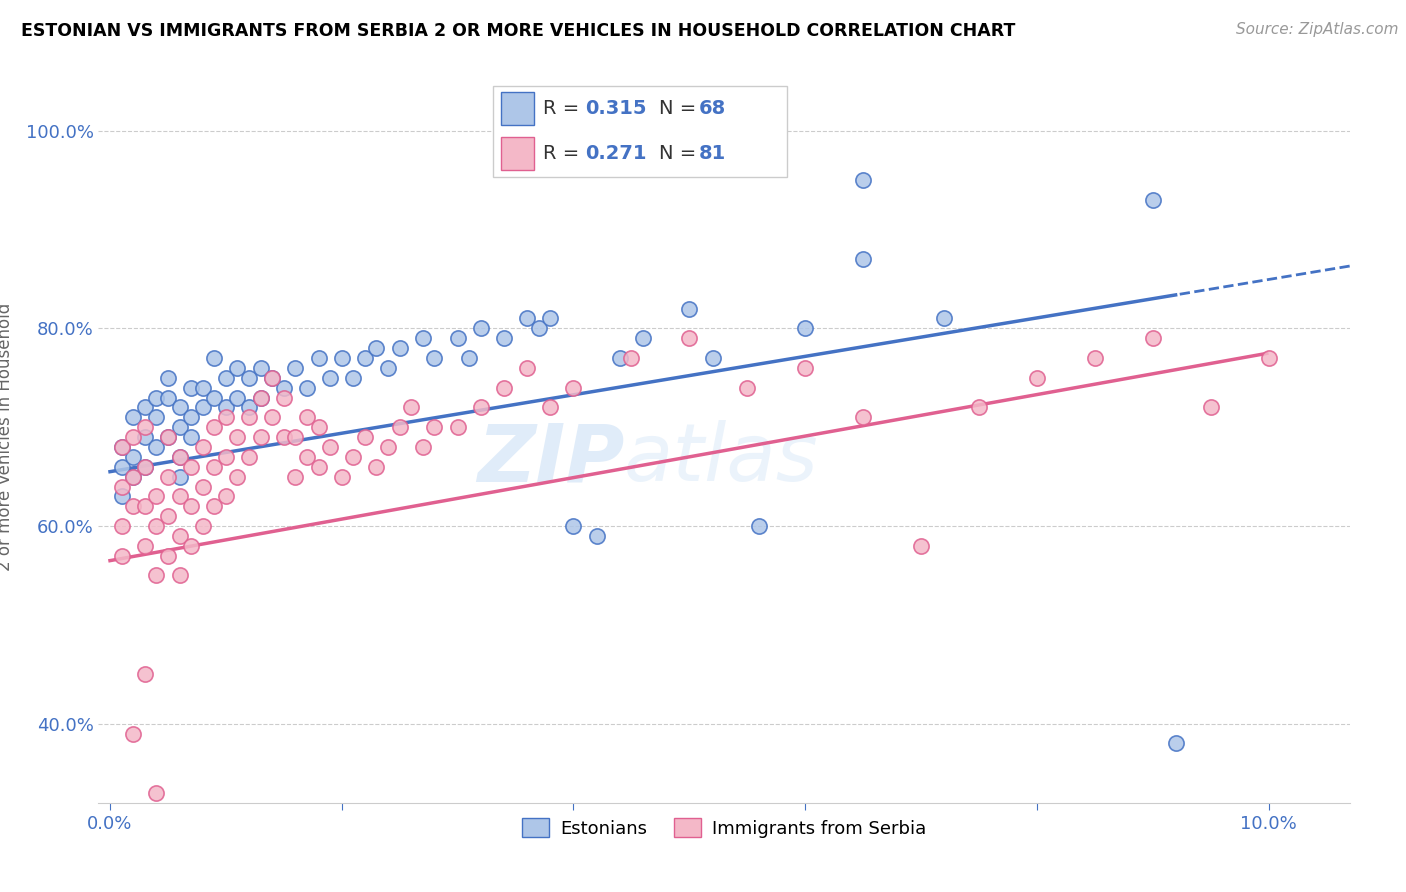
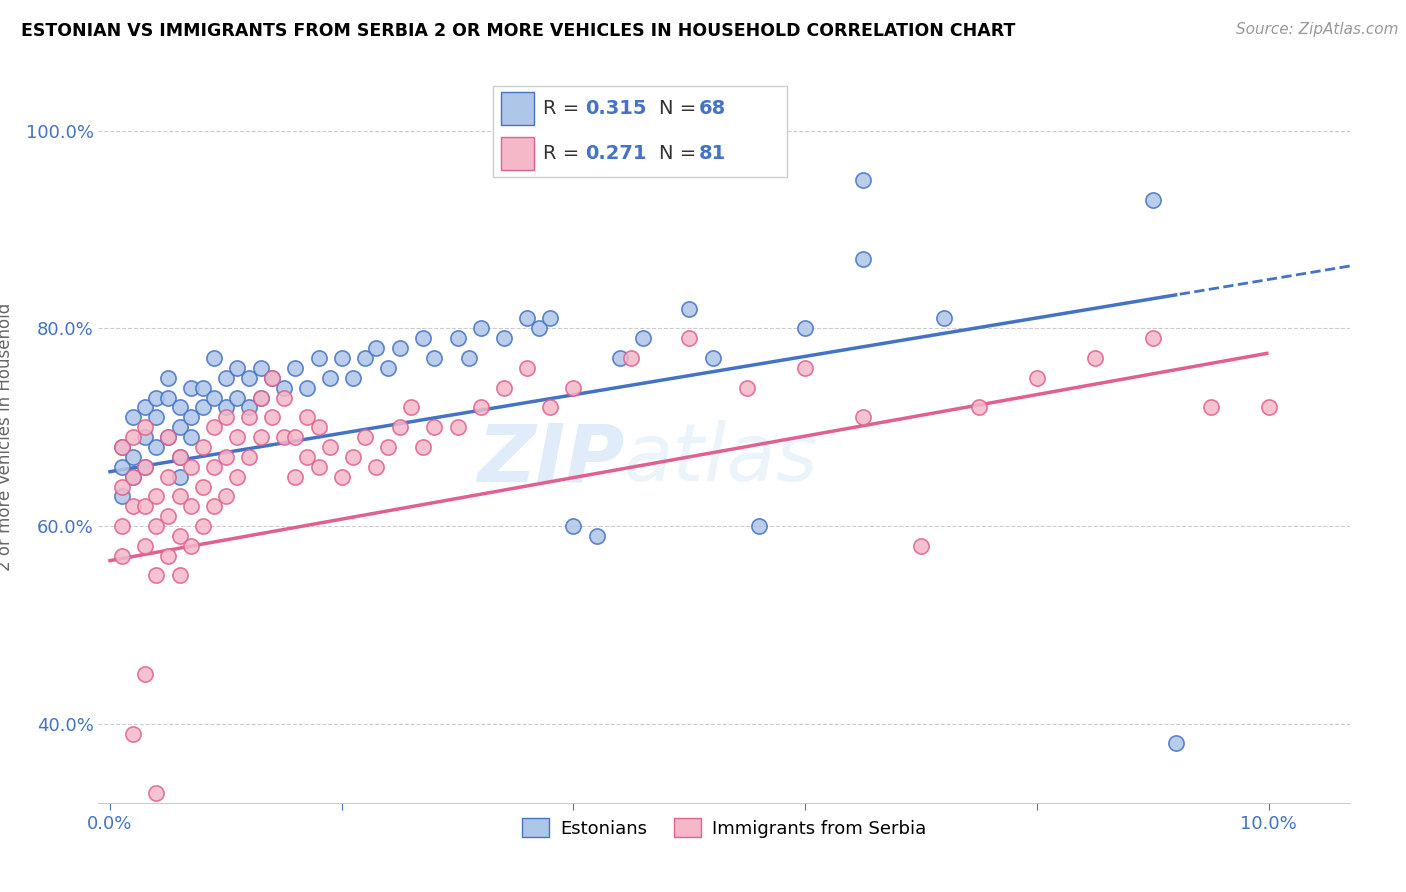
Immigrants from Serbia/10.0%: 77% -> 72%
